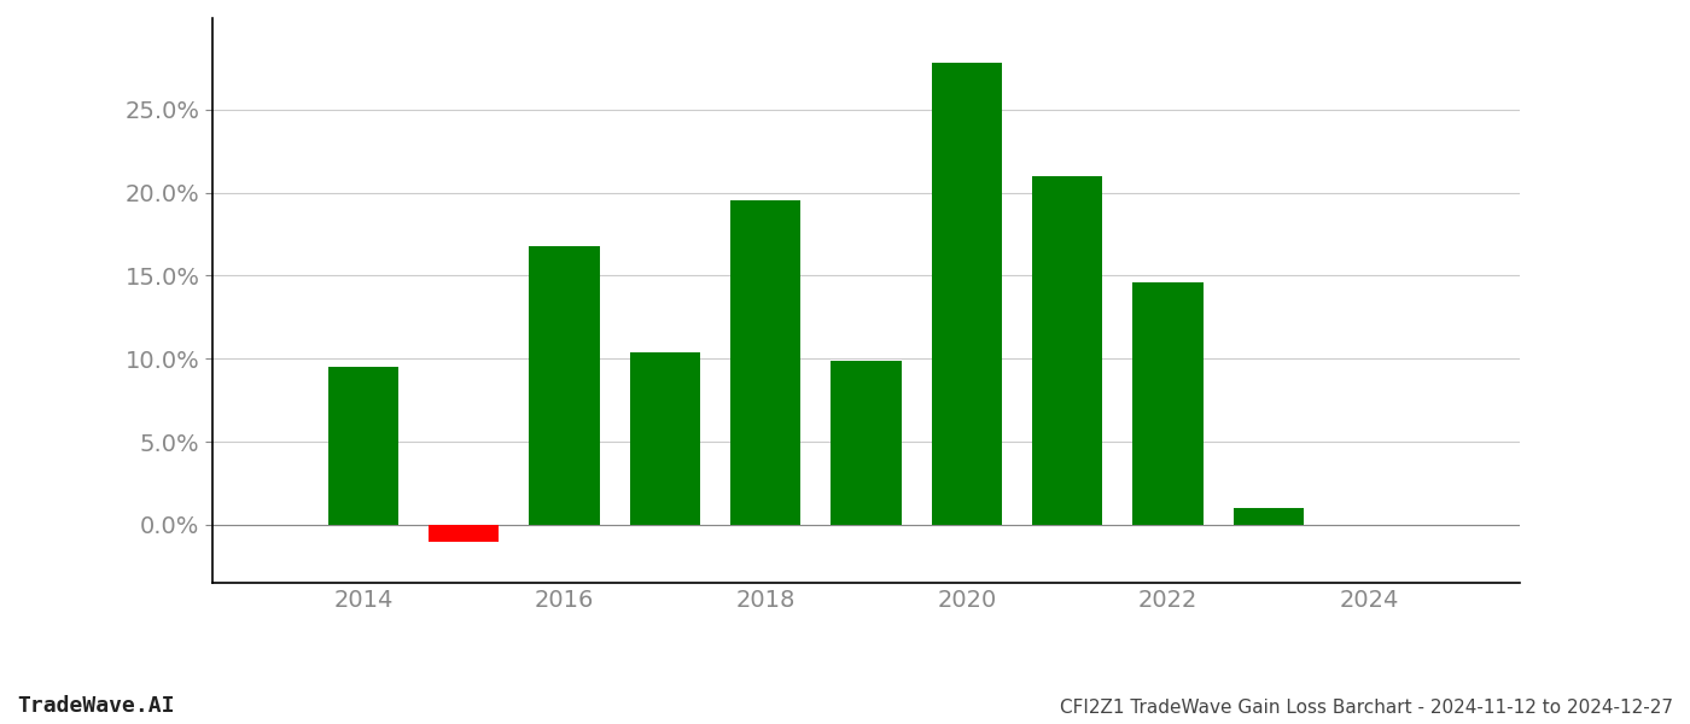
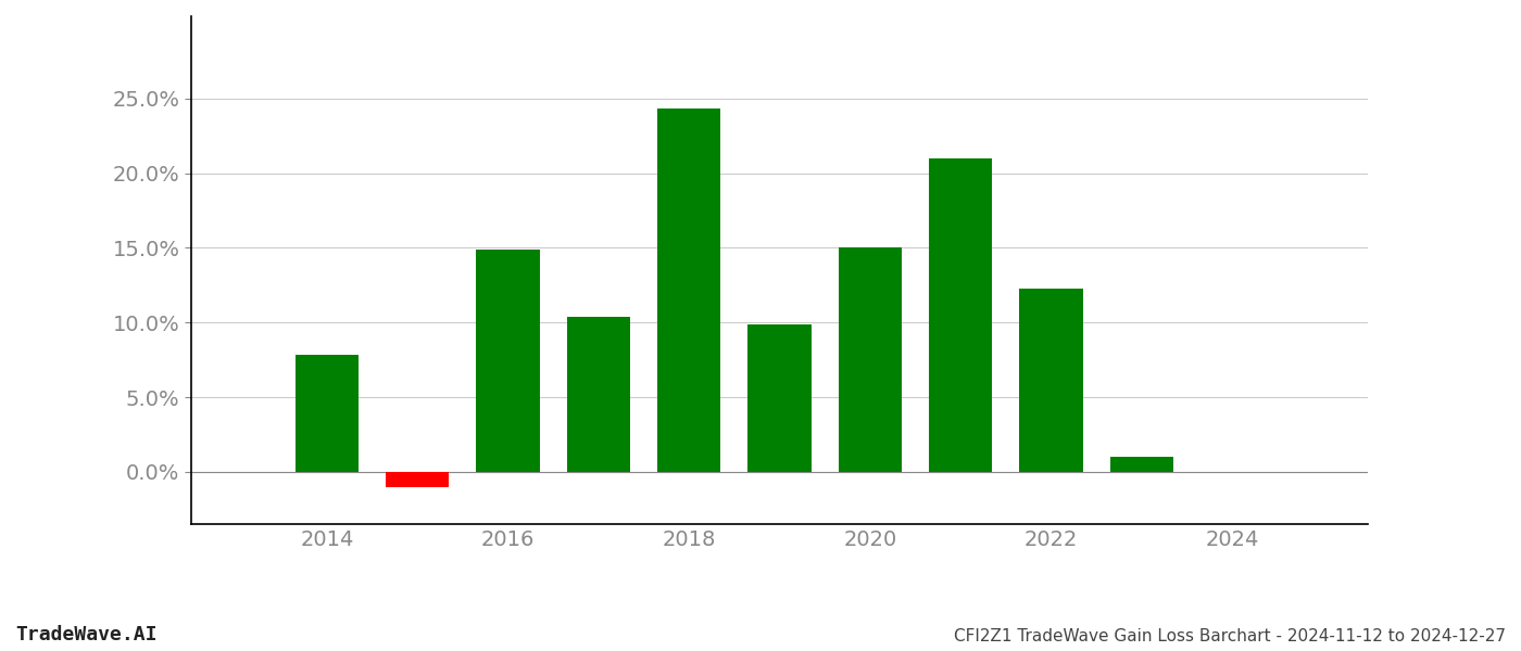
2014: 9.5% -> 7.8%
2016: 16.8% -> 14.9%
2018: 19.5% -> 24.3%
2020: 27.8% -> 15.0%
2022: 14.6% -> 12.3%
